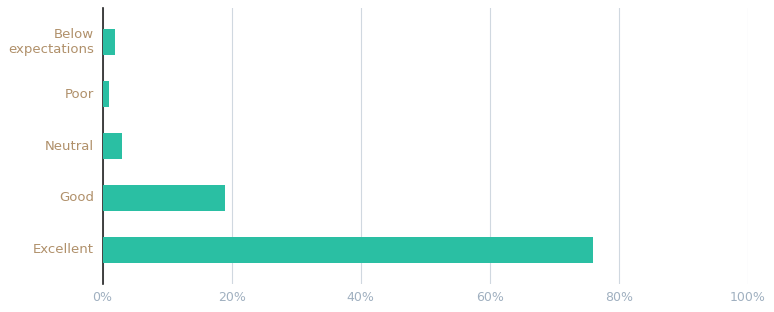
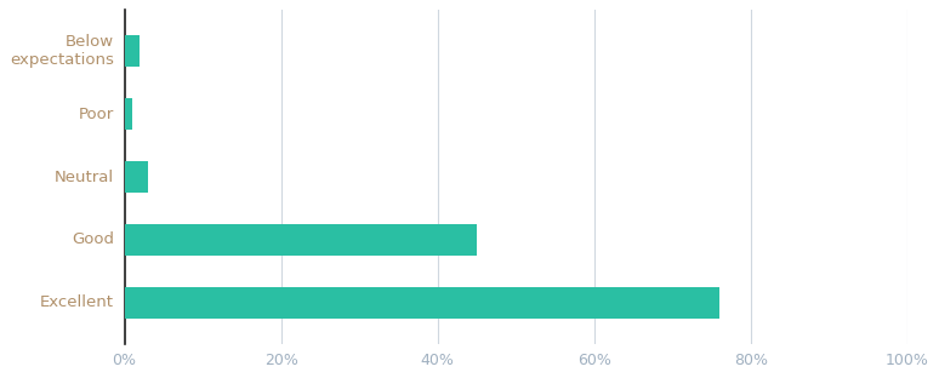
Good: 19% -> 45%
